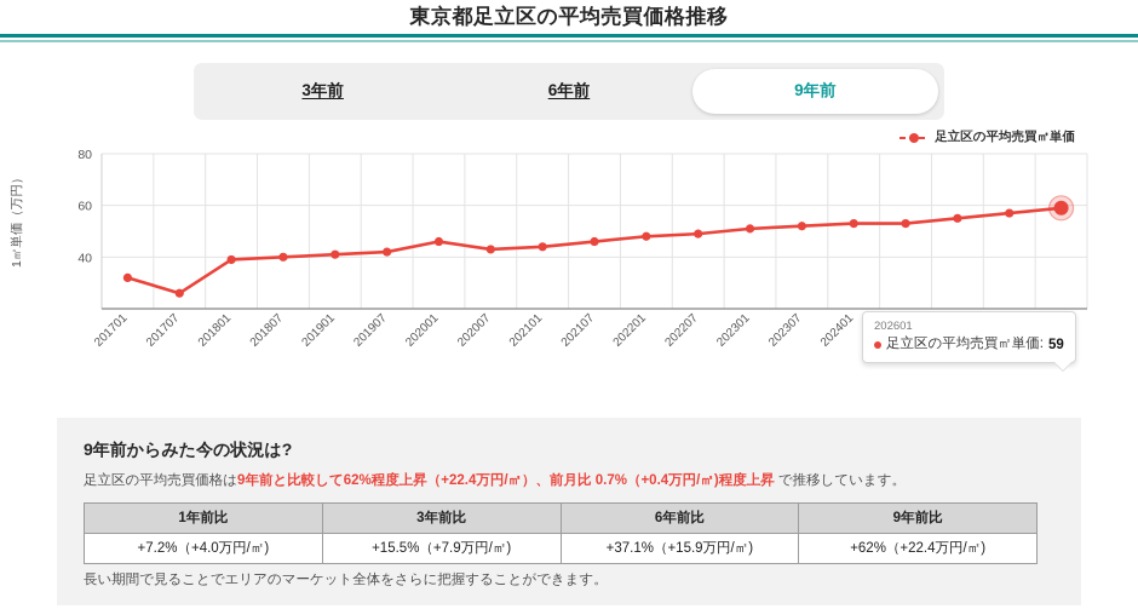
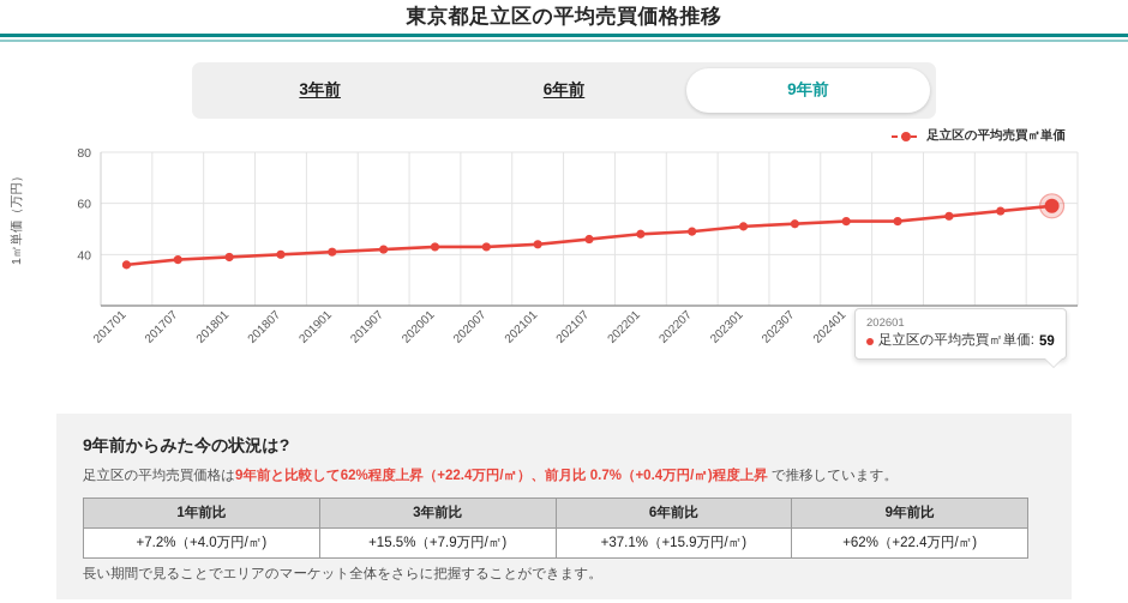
201701: 32 -> 36
201707: 26 -> 38
202001: 46 -> 43
